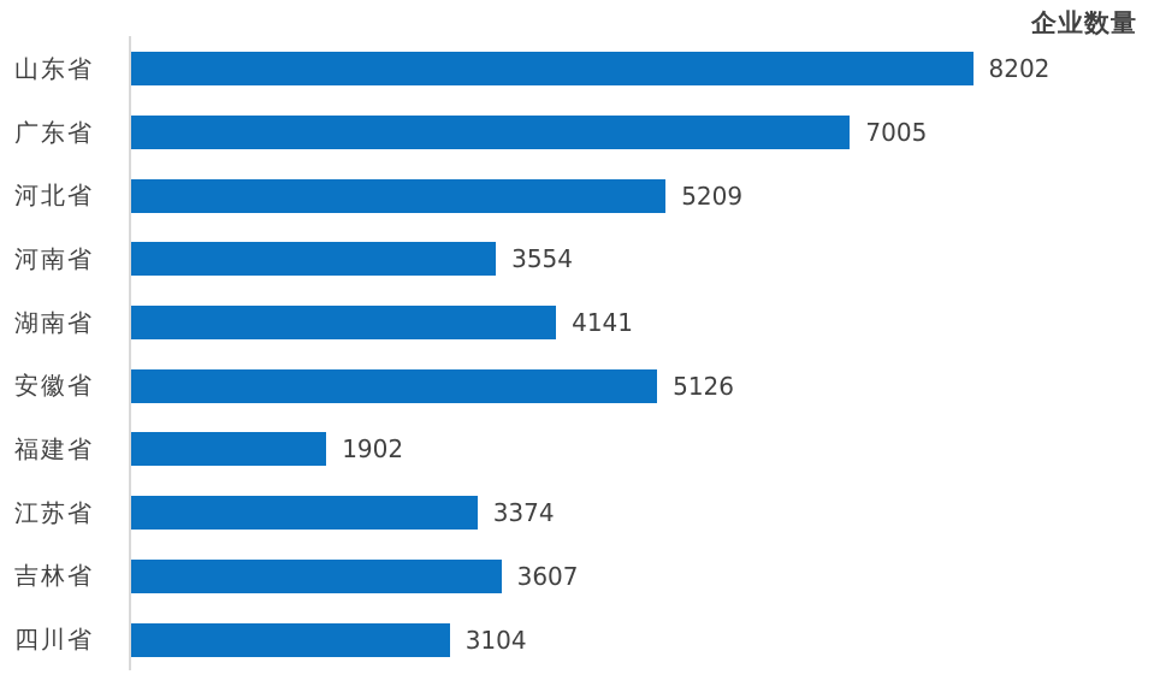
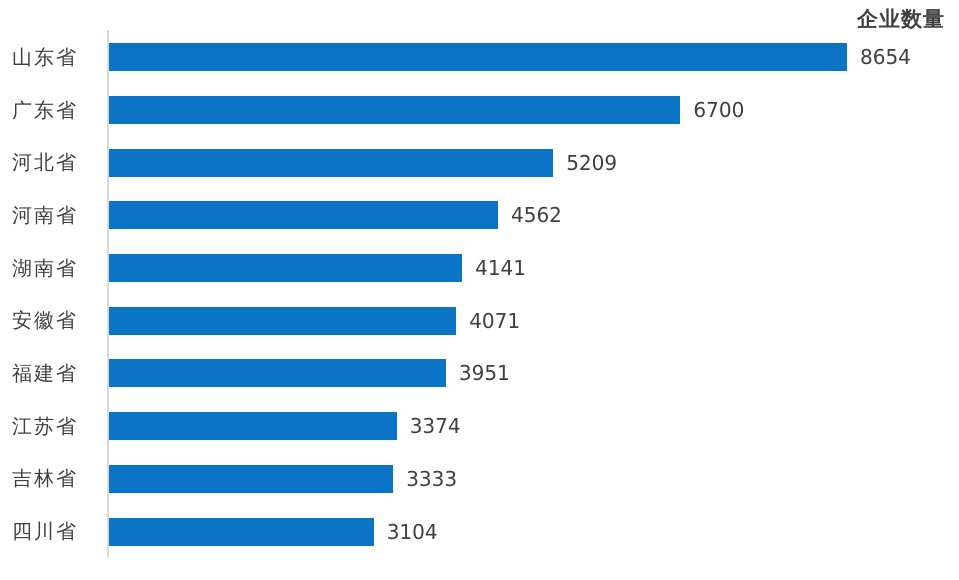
山东省: 8202 -> 8654
广东省: 7005 -> 6700
河南省: 3554 -> 4562
安徽省: 5126 -> 4071
福建省: 1902 -> 3951
吉林省: 3607 -> 3333
